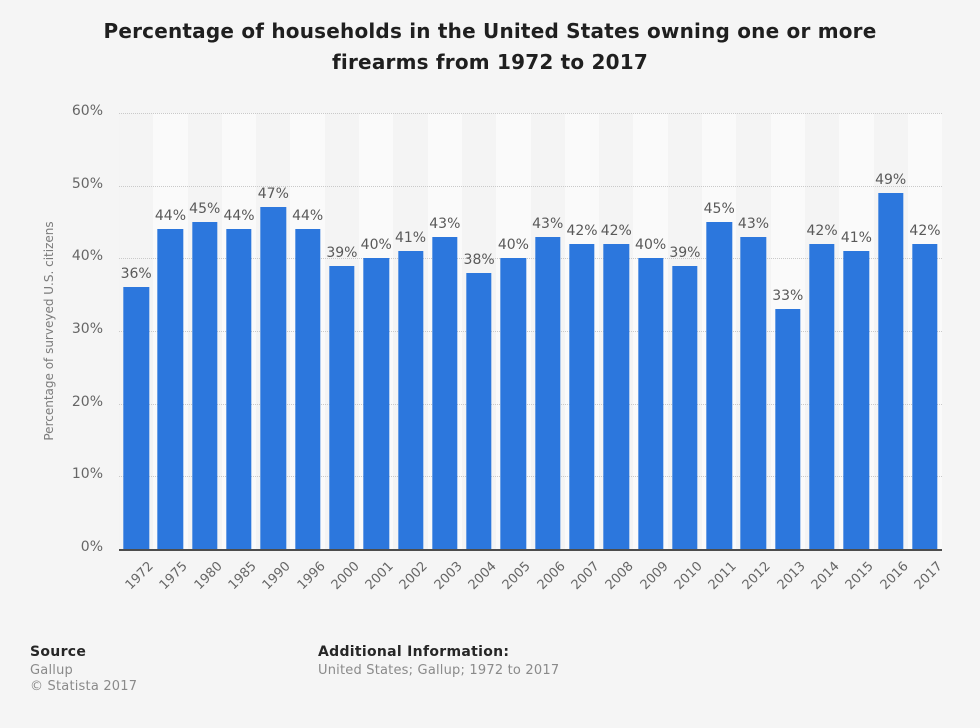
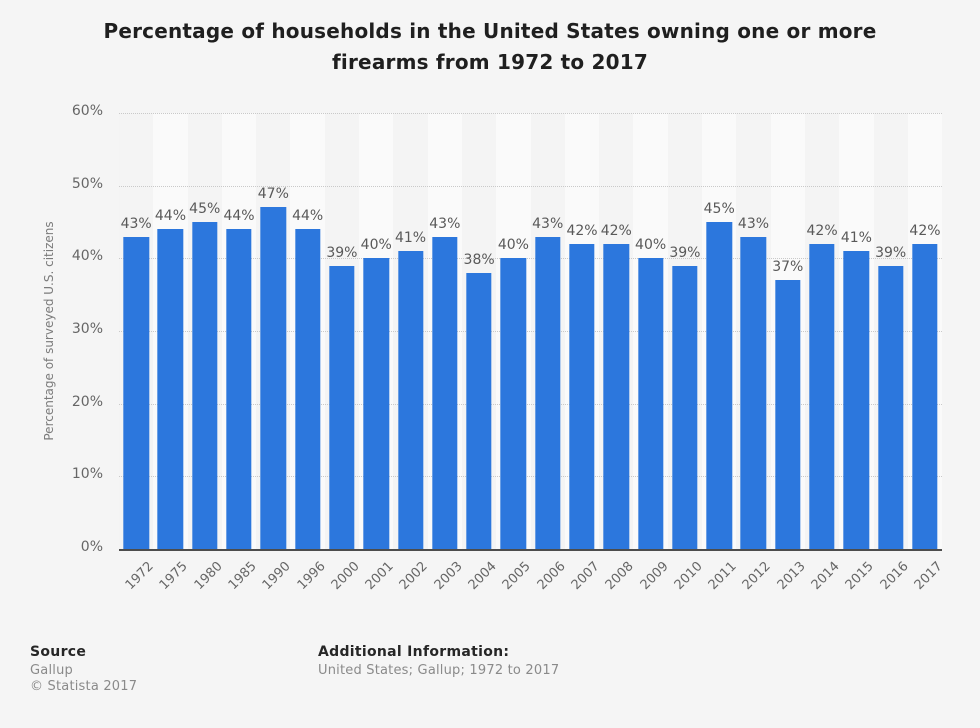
1972: 36% -> 43%
2013: 33% -> 37%
2016: 49% -> 39%
